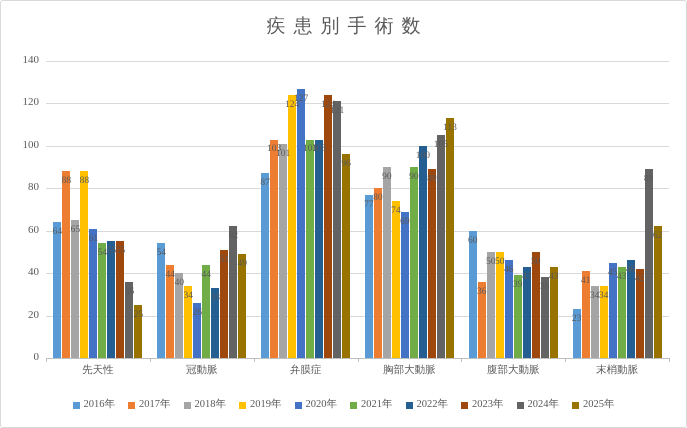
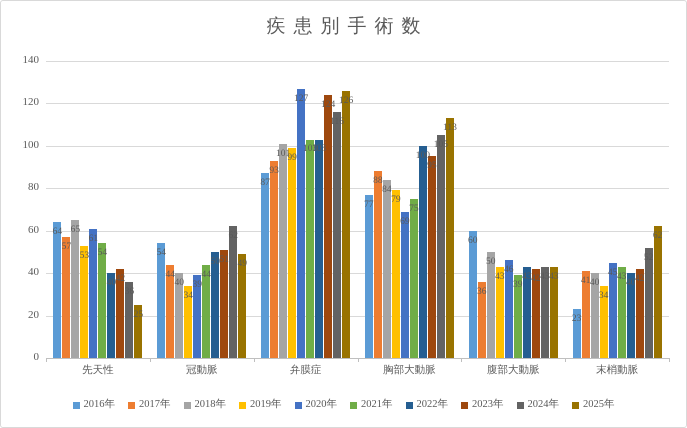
2017年/先天性: 88 -> 57
2019年/先天性: 88 -> 53
2022年/先天性: 55 -> 40
2023年/先天性: 55 -> 42
2020年/冠動脈: 26 -> 39
2022年/冠動脈: 33 -> 50
2017年/弁膜症: 103 -> 93
2019年/弁膜症: 124 -> 99
2024年/弁膜症: 121 -> 116
2025年/弁膜症: 96 -> 126
2017年/胸部大動脈: 80 -> 88
2018年/胸部大動脈: 90 -> 84
2019年/胸部大動脈: 74 -> 79
2021年/胸部大動脈: 90 -> 75
2023年/胸部大動脈: 89 -> 95
2019年/腹部大動脈: 50 -> 43
2023年/腹部大動脈: 50 -> 42
2024年/腹部大動脈: 38 -> 43
2018年/末梢動脈: 34 -> 40
2022年/末梢動脈: 46 -> 40
2024年/末梢動脈: 89 -> 52
